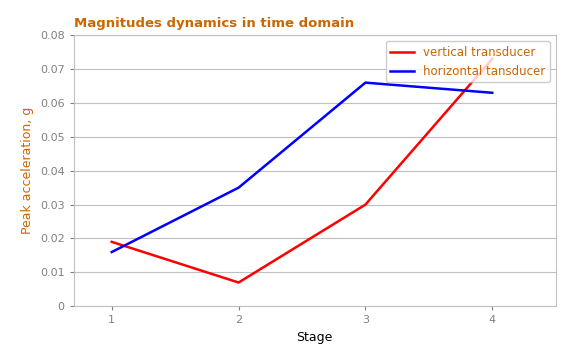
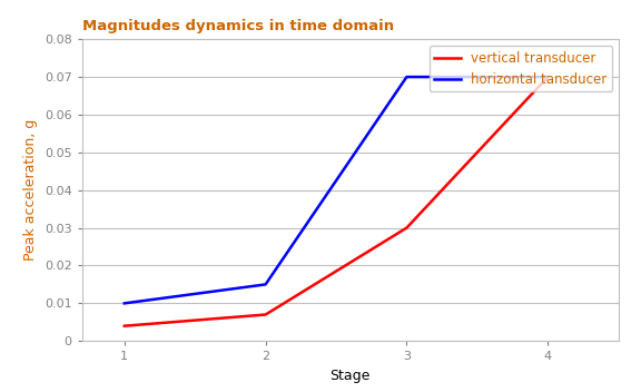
vertical transducer/1: 0.019 -> 0.004
horizontal tansducer/1: 0.016 -> 0.010
horizontal tansducer/2: 0.035 -> 0.015
horizontal tansducer/3: 0.066 -> 0.070
vertical transducer/4: 0.073 -> 0.070
horizontal tansducer/4: 0.063 -> 0.070
